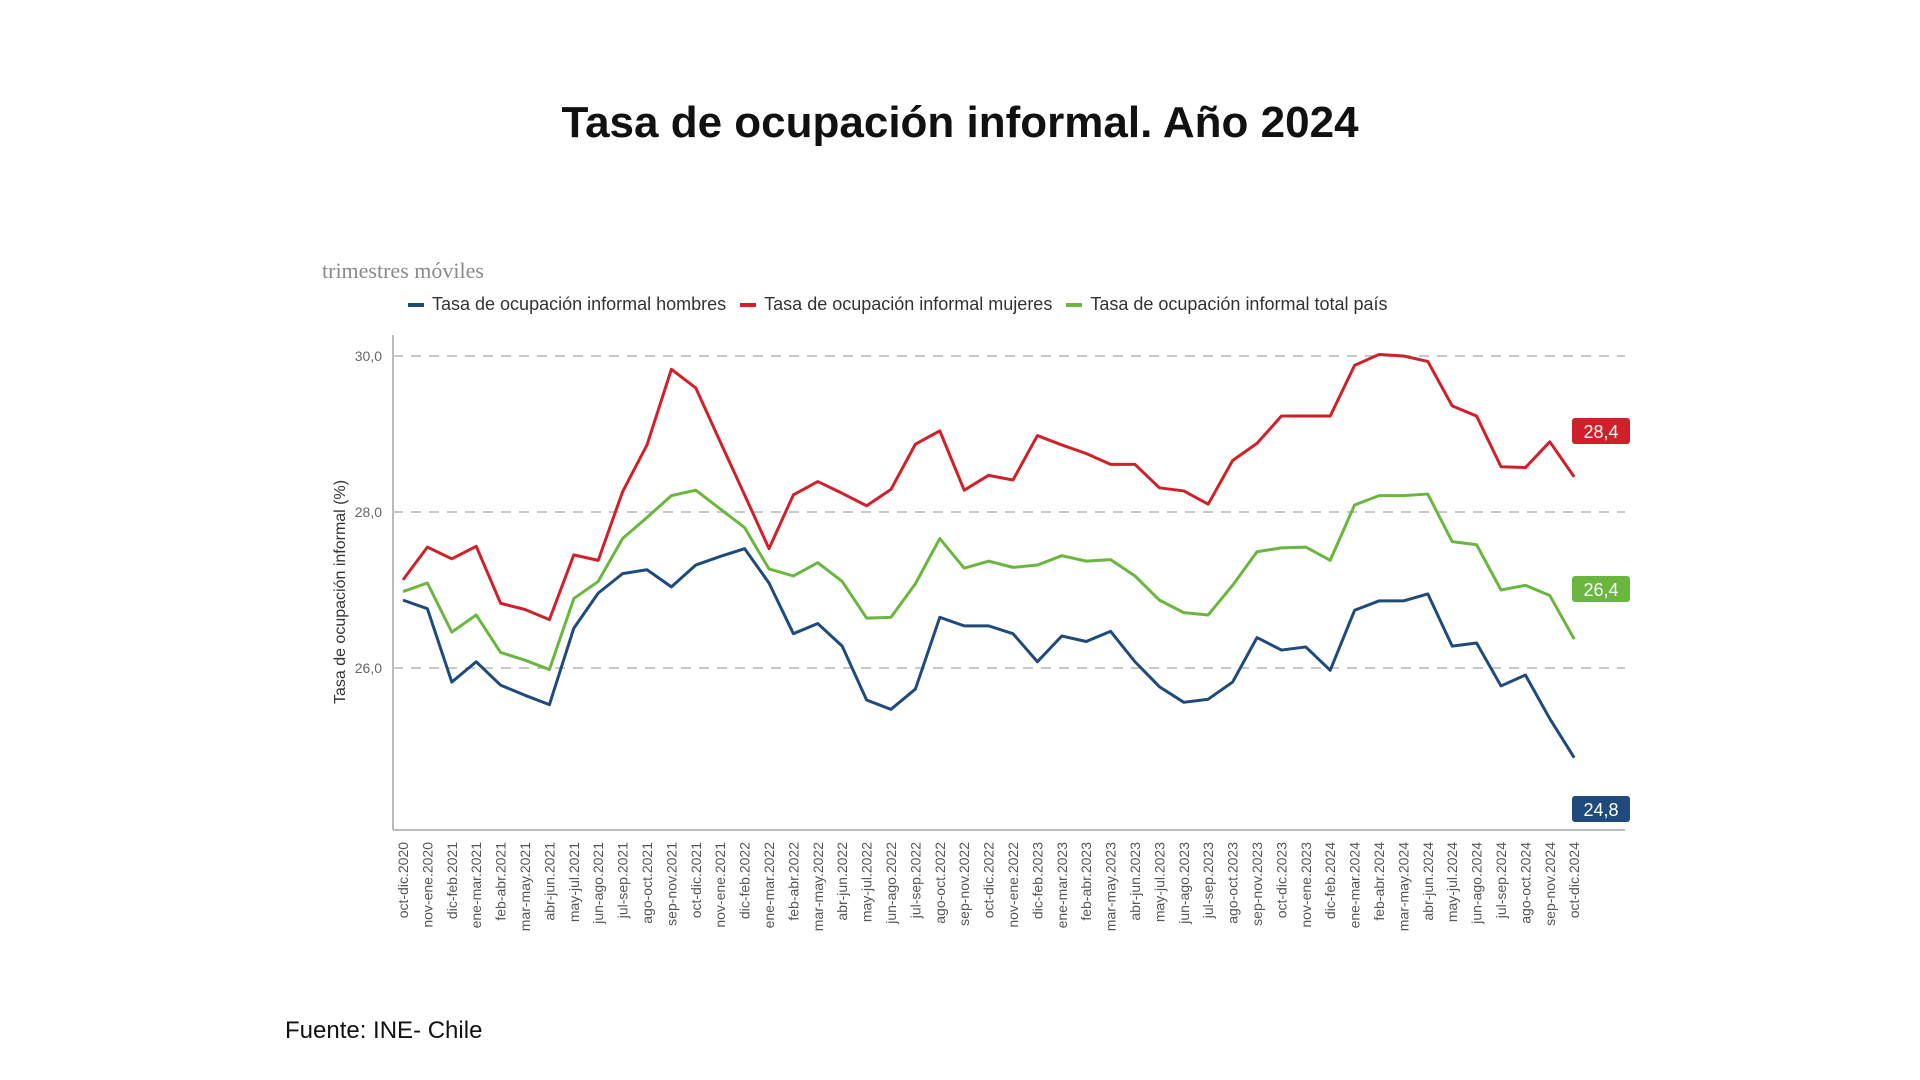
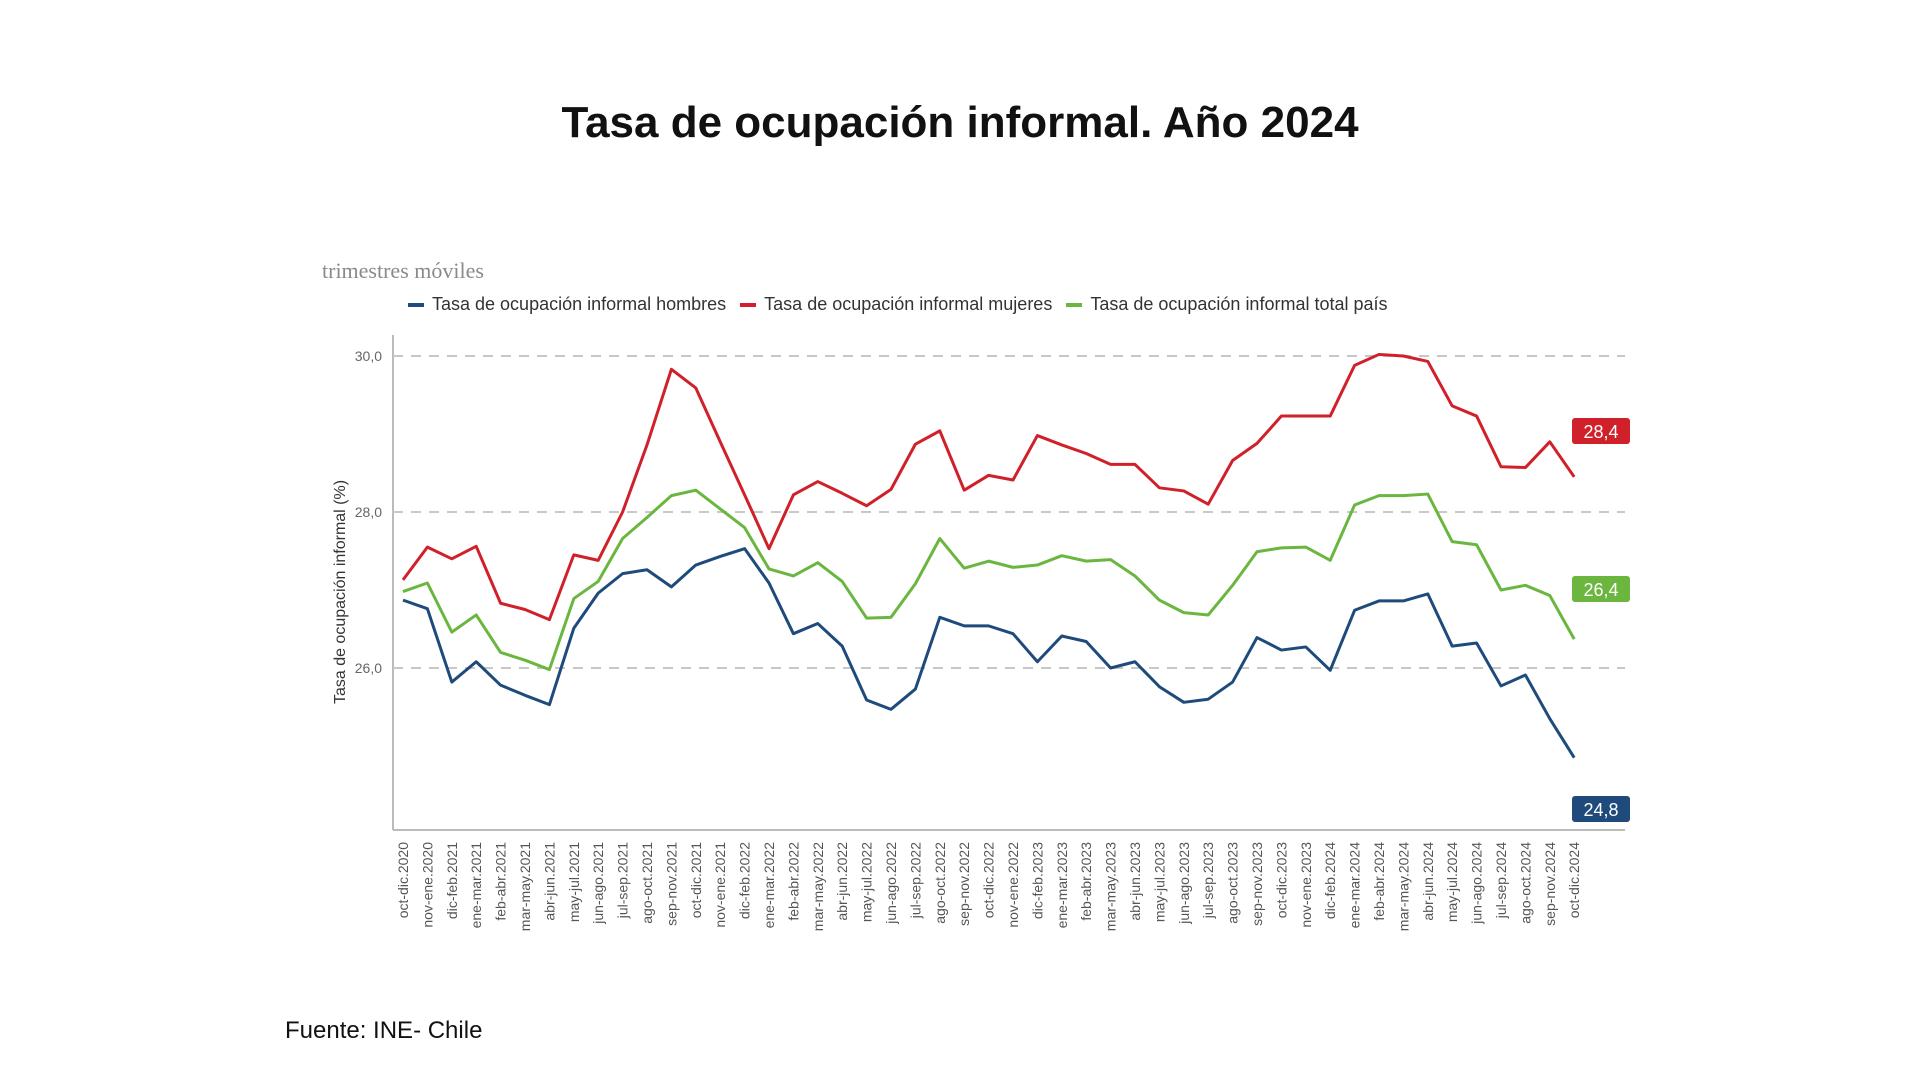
Tasa de ocupación informal mujeres/jul-sep.2021: 28,3 -> 28,0
Tasa de ocupación informal hombres/mar-may.2023: 26,5 -> 26,0
